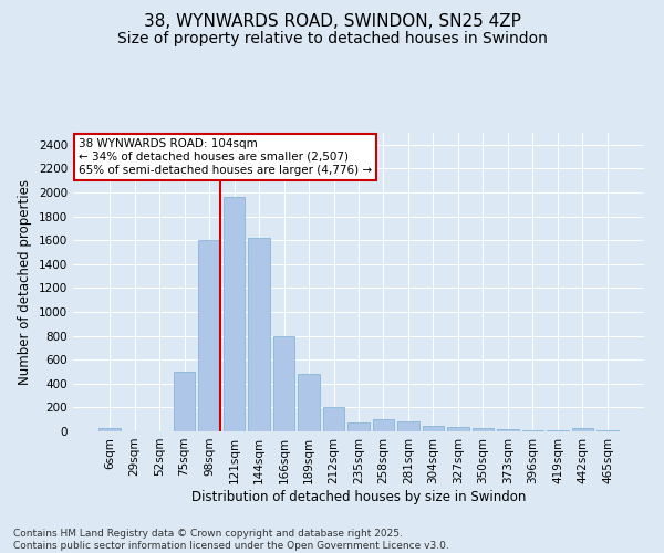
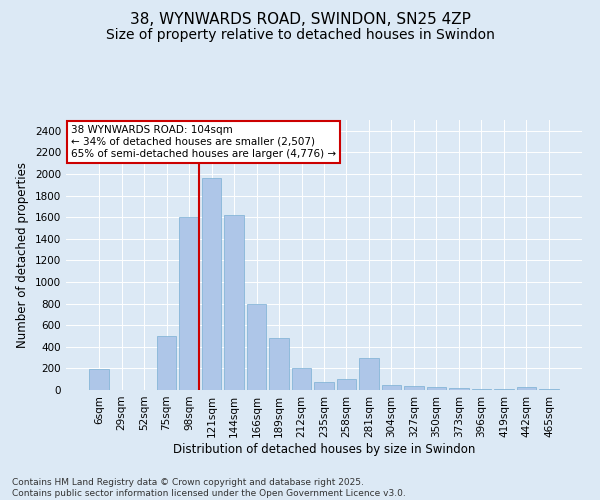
6sqm: 30 -> 190
281sqm: 80 -> 300
